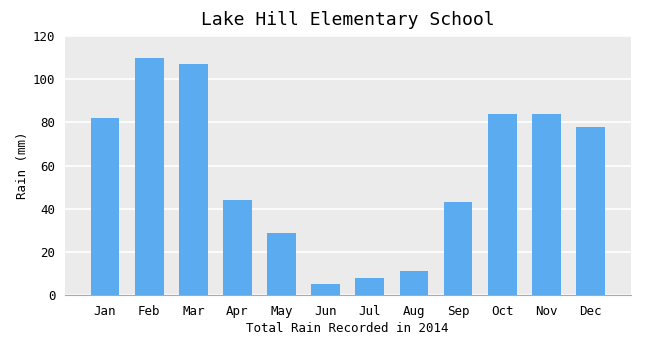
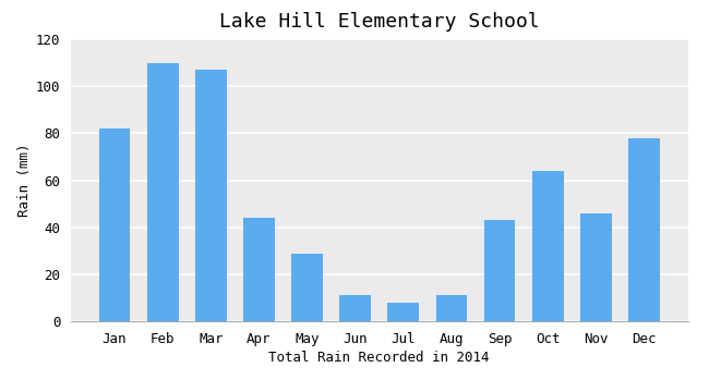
Jun: 5 -> 11
Oct: 84 -> 64
Nov: 84 -> 46
